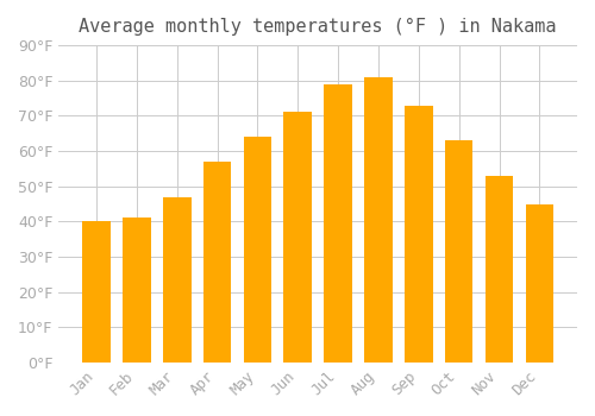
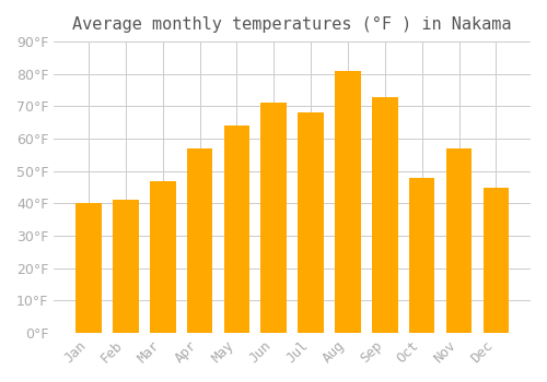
Jul: 79°F -> 68°F
Oct: 63°F -> 48°F
Nov: 53°F -> 57°F
